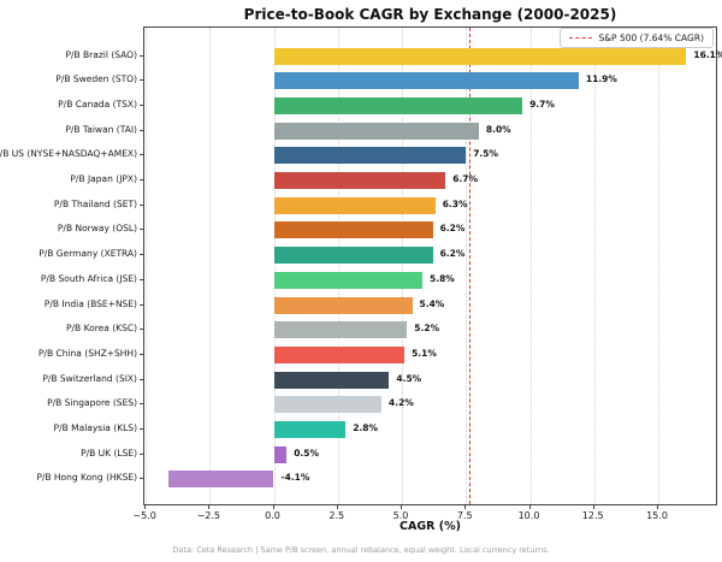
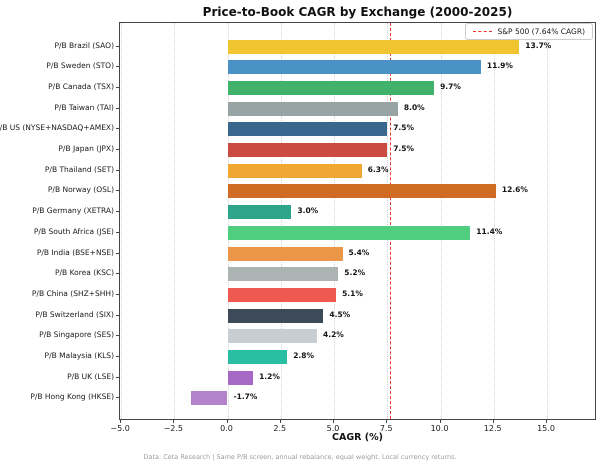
P/B Brazil (SAO): 16.1% -> 13.7%
P/B Japan (JPX): 6.7% -> 7.5%
P/B Norway (OSL): 6.2% -> 12.6%
P/B Germany (XETRA): 6.2% -> 3.0%
P/B South Africa (JSE): 5.8% -> 11.4%
P/B UK (LSE): 0.5% -> 1.2%
P/B Hong Kong (HKSE): -4.1% -> -1.7%
